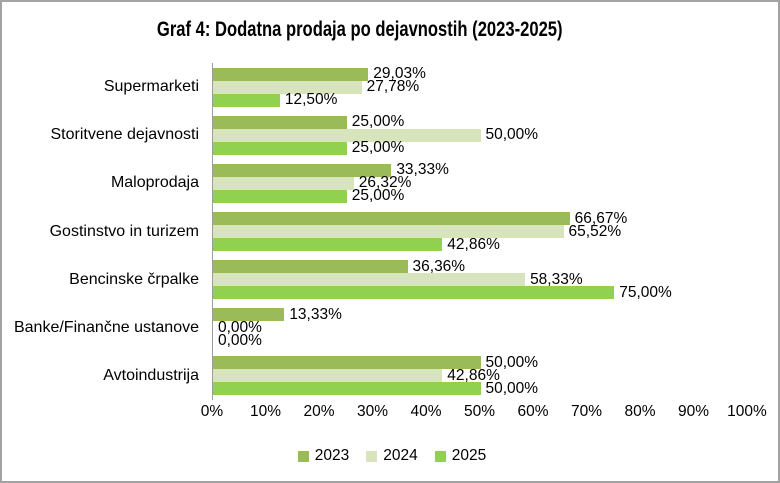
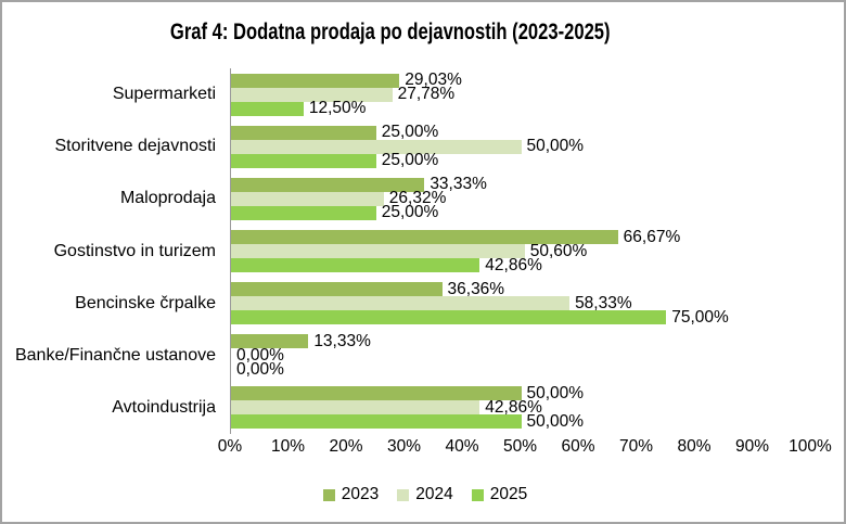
2024/Gostinstvo in turizem: 65,52% -> 50,60%
